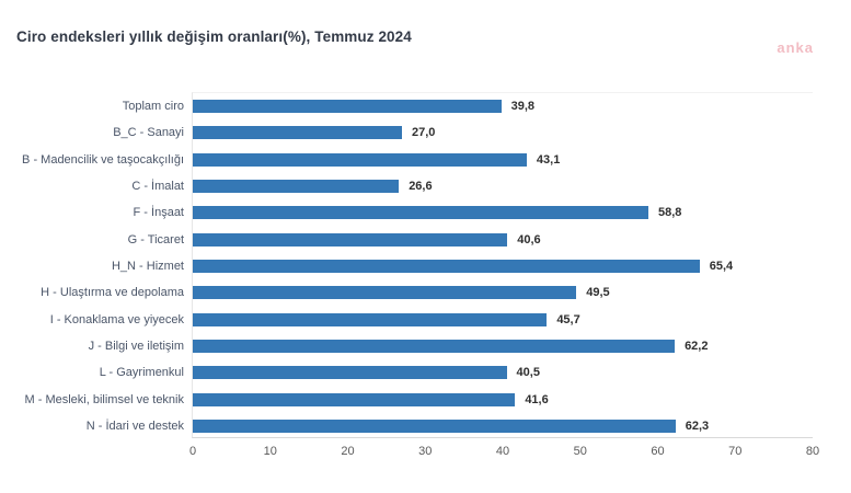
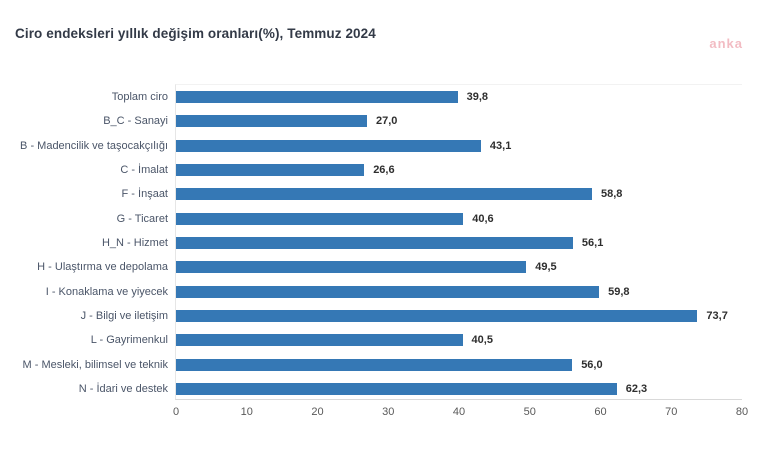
H_N - Hizmet: 65,4 -> 56,1
I - Konaklama ve yiyecek: 45,7 -> 59,8
J - Bilgi ve iletişim: 62,2 -> 73,7
M - Mesleki, bilimsel ve teknik: 41,6 -> 56,0
